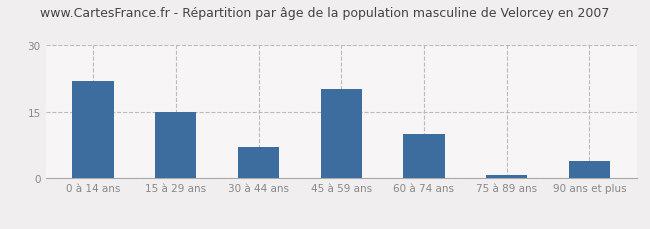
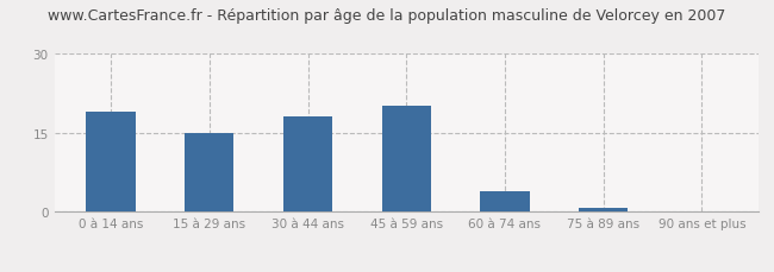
0 à 14 ans: 22.0 -> 19.0
30 à 44 ans: 7.0 -> 18.0
60 à 74 ans: 10.0 -> 4.0
90 ans et plus: 4.0 -> 0.1
